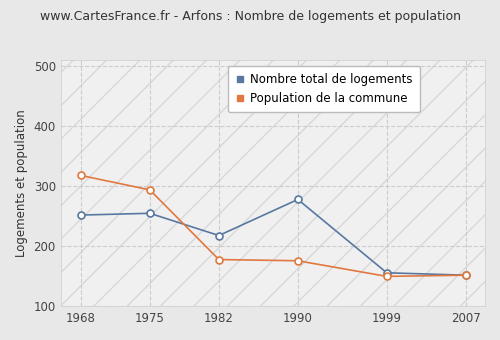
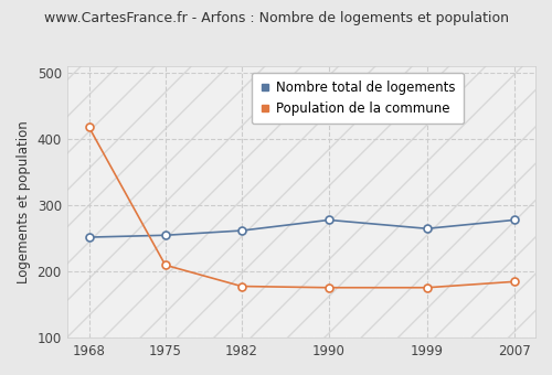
Population de la commune/1968: 318 -> 418
Population de la commune/1975: 294 -> 210
Nombre total de logements/1982: 218 -> 262
Nombre total de logements/1999: 156 -> 265
Population de la commune/1999: 150 -> 176
Nombre total de logements/2007: 152 -> 278
Population de la commune/2007: 152 -> 185
